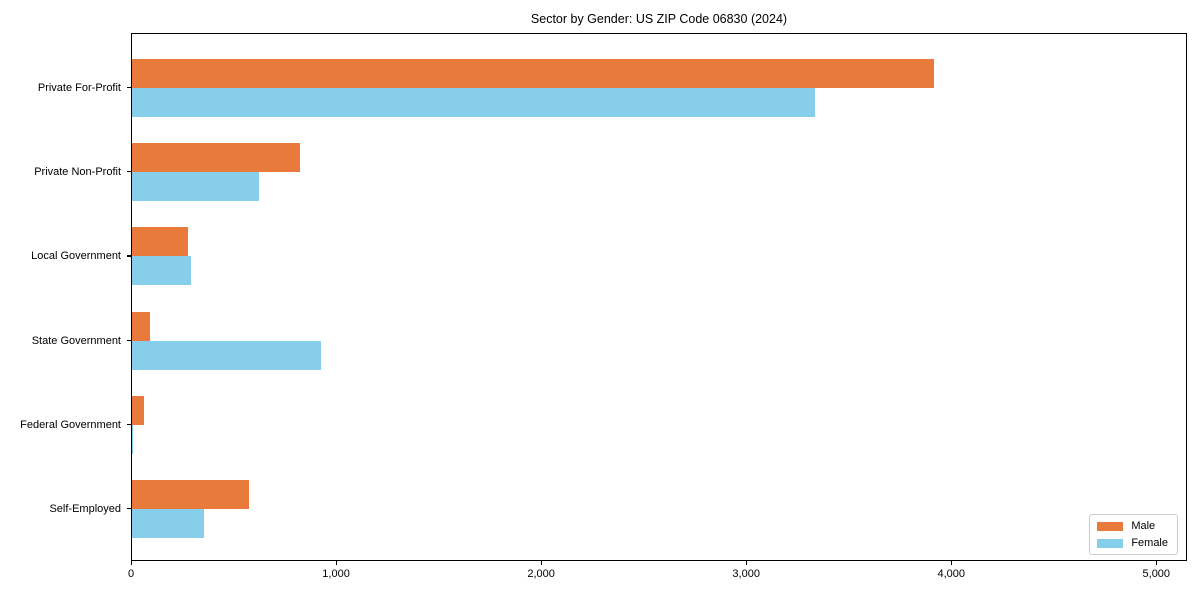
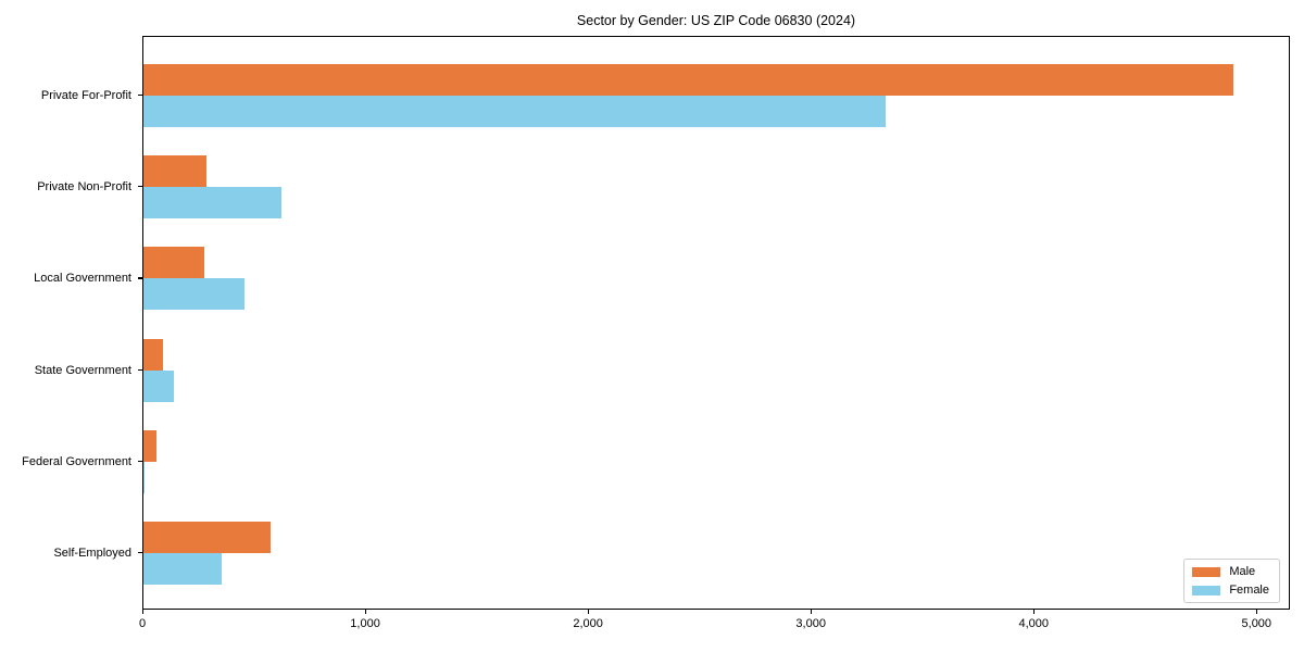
Male/Private For-Profit: 3910 -> 4890
Male/Private Non-Profit: 820 -> 280
Female/Local Government: 290 -> 460
Female/State Government: 920 -> 140
